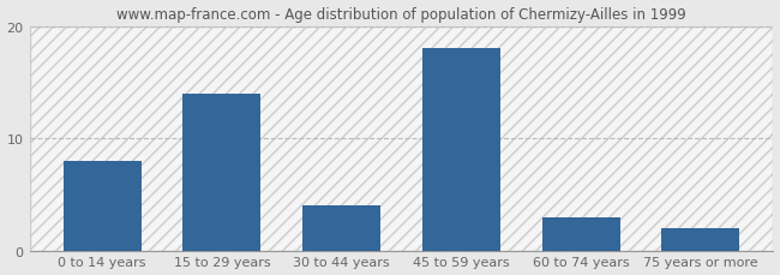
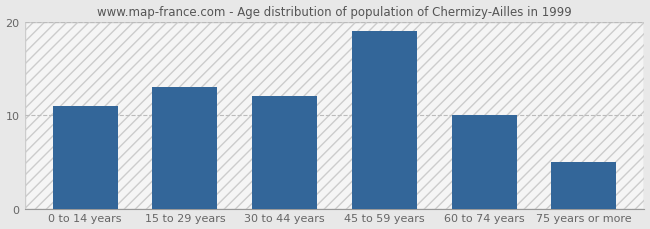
0 to 14 years: 8 -> 11
15 to 29 years: 14 -> 13
30 to 44 years: 4 -> 12
45 to 59 years: 18 -> 19
60 to 74 years: 3 -> 10
75 years or more: 2 -> 5
